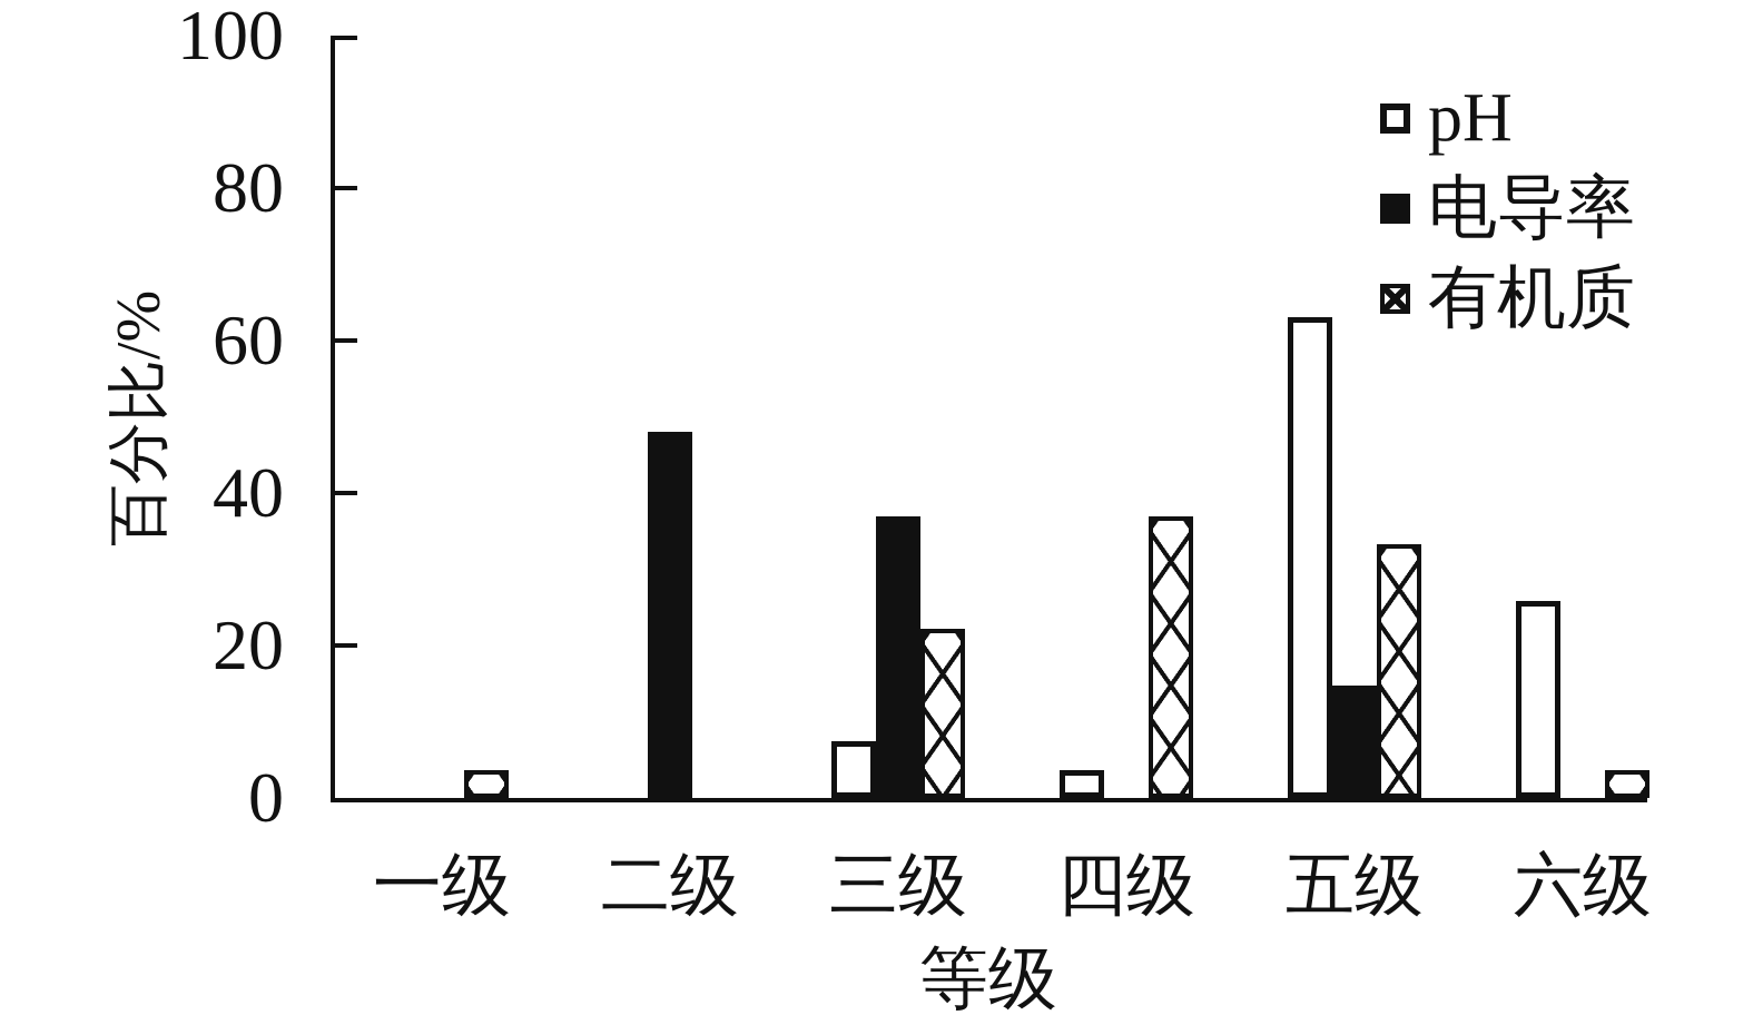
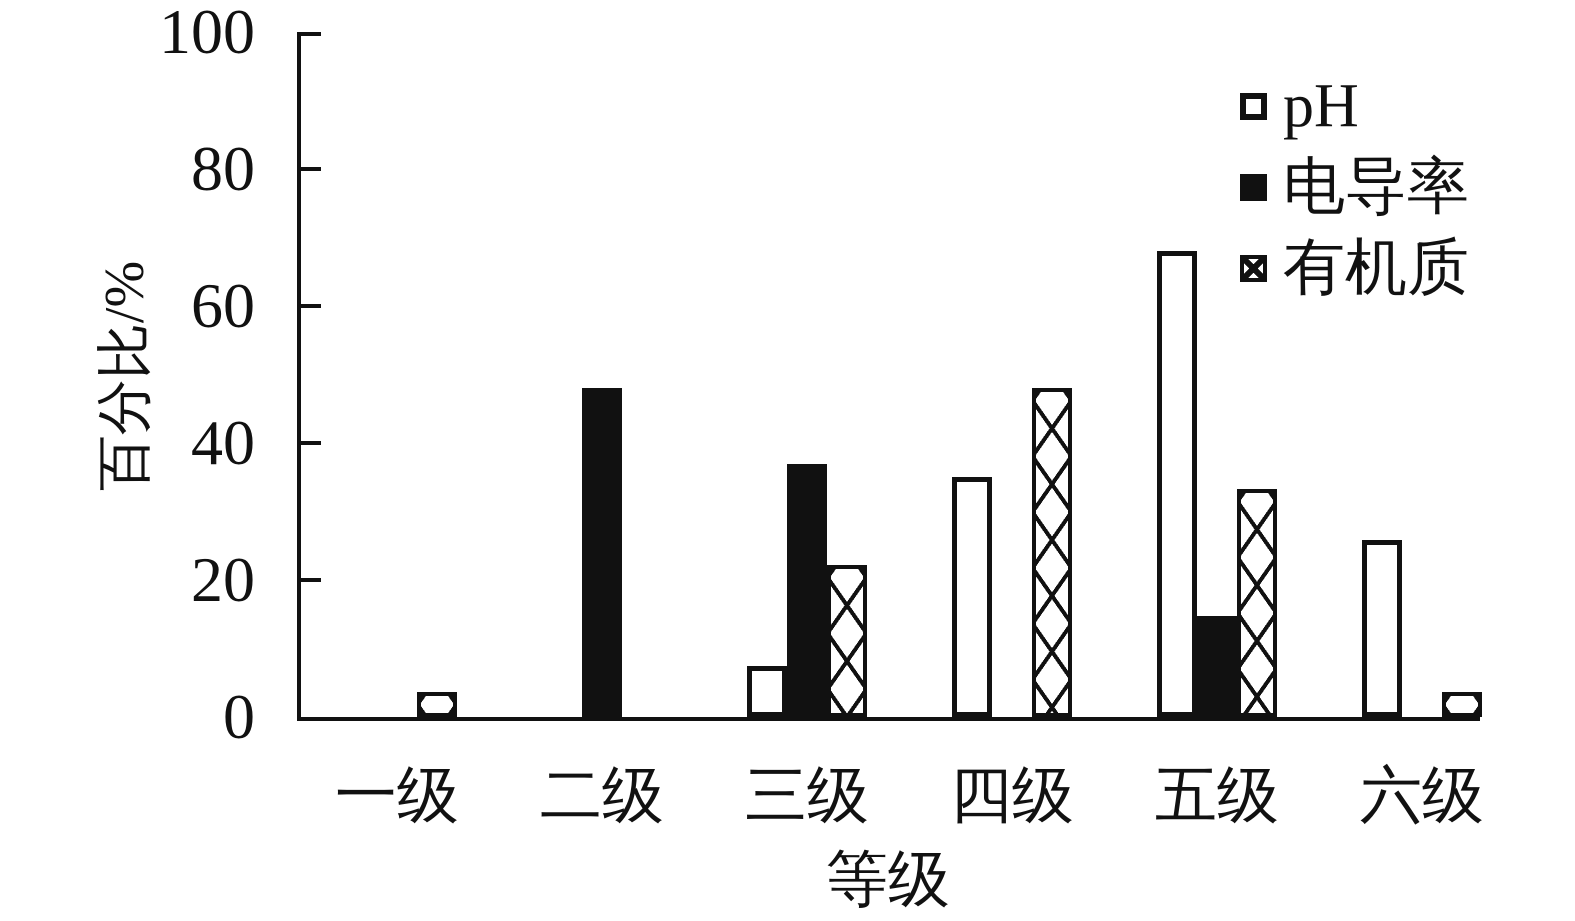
pH/四级: 4 -> 35
有机质/四级: 37 -> 48
pH/五级: 63 -> 68
